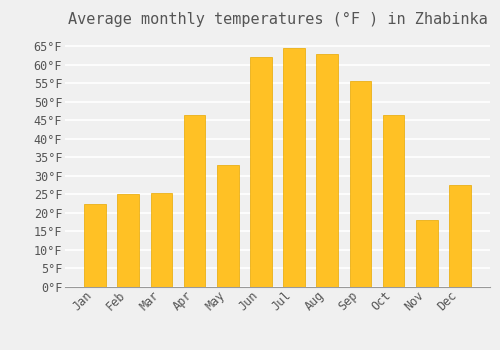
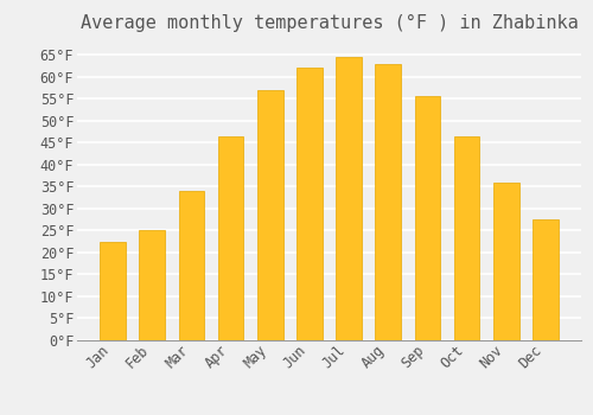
Mar: 25.5°F -> 34.0°F
May: 33.0°F -> 57.0°F
Nov: 18.0°F -> 36.0°F
